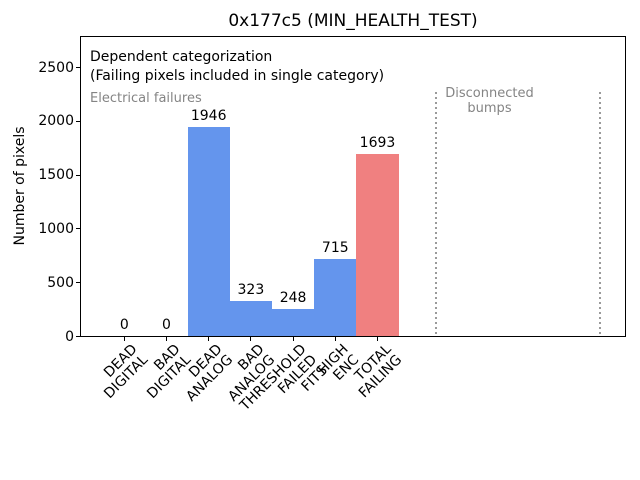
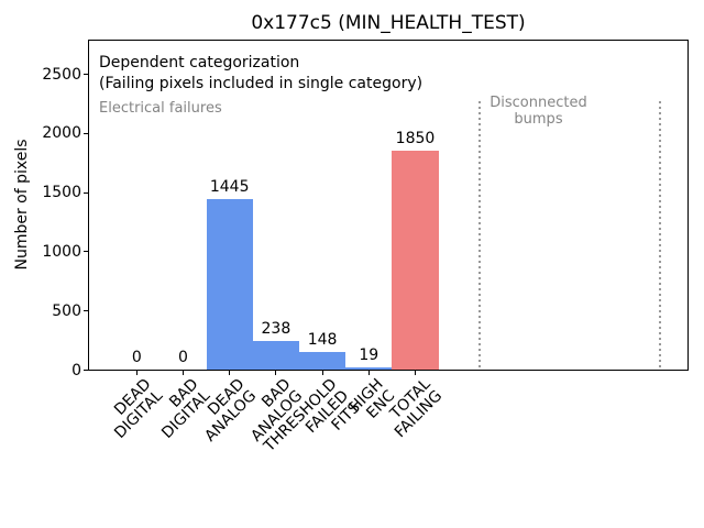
DEAD ANALOG: 1946 -> 1445
BAD ANALOG: 323 -> 238
THRESHOLD FAILED FITS: 248 -> 148
HIGH ENC: 715 -> 19
TOTAL FAILING: 1693 -> 1850
